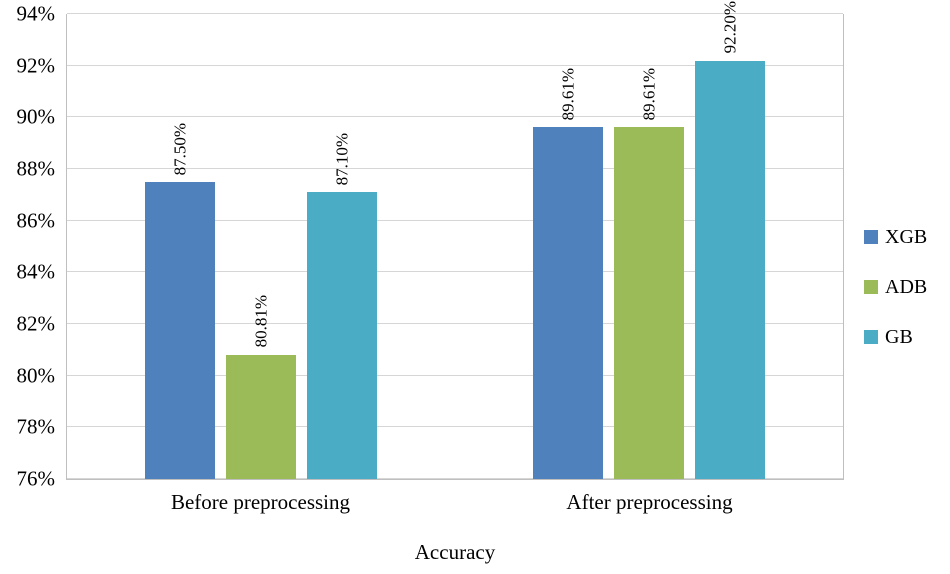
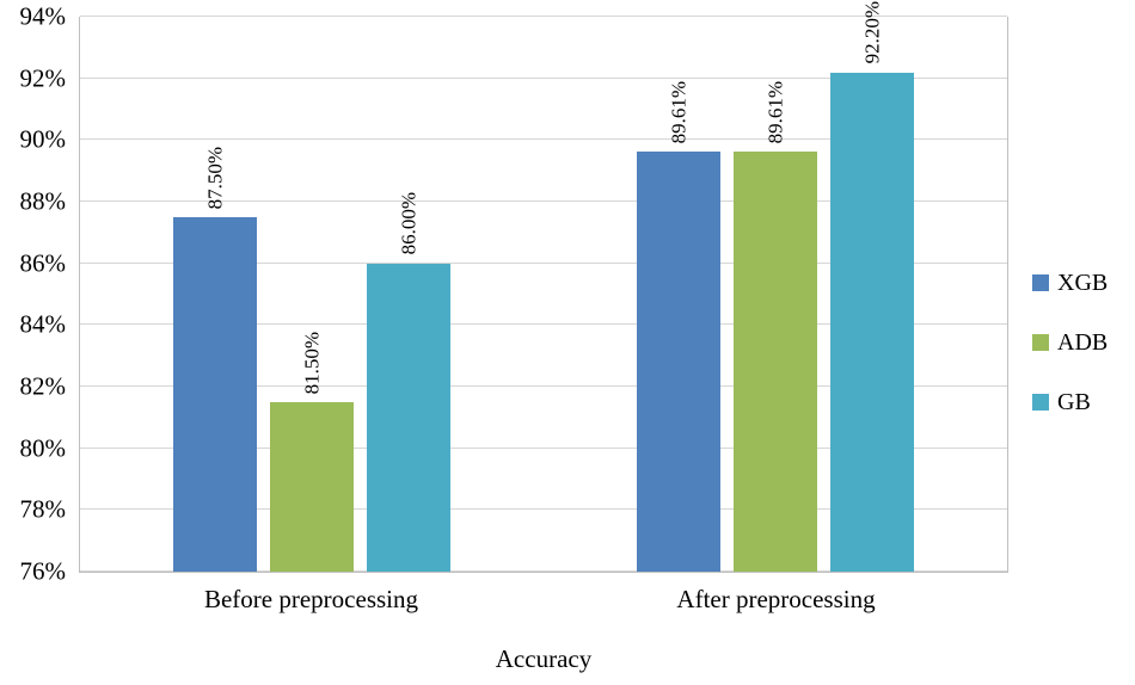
ADB/Before preprocessing: 80.81% -> 81.50%
GB/Before preprocessing: 87.10% -> 86.00%
